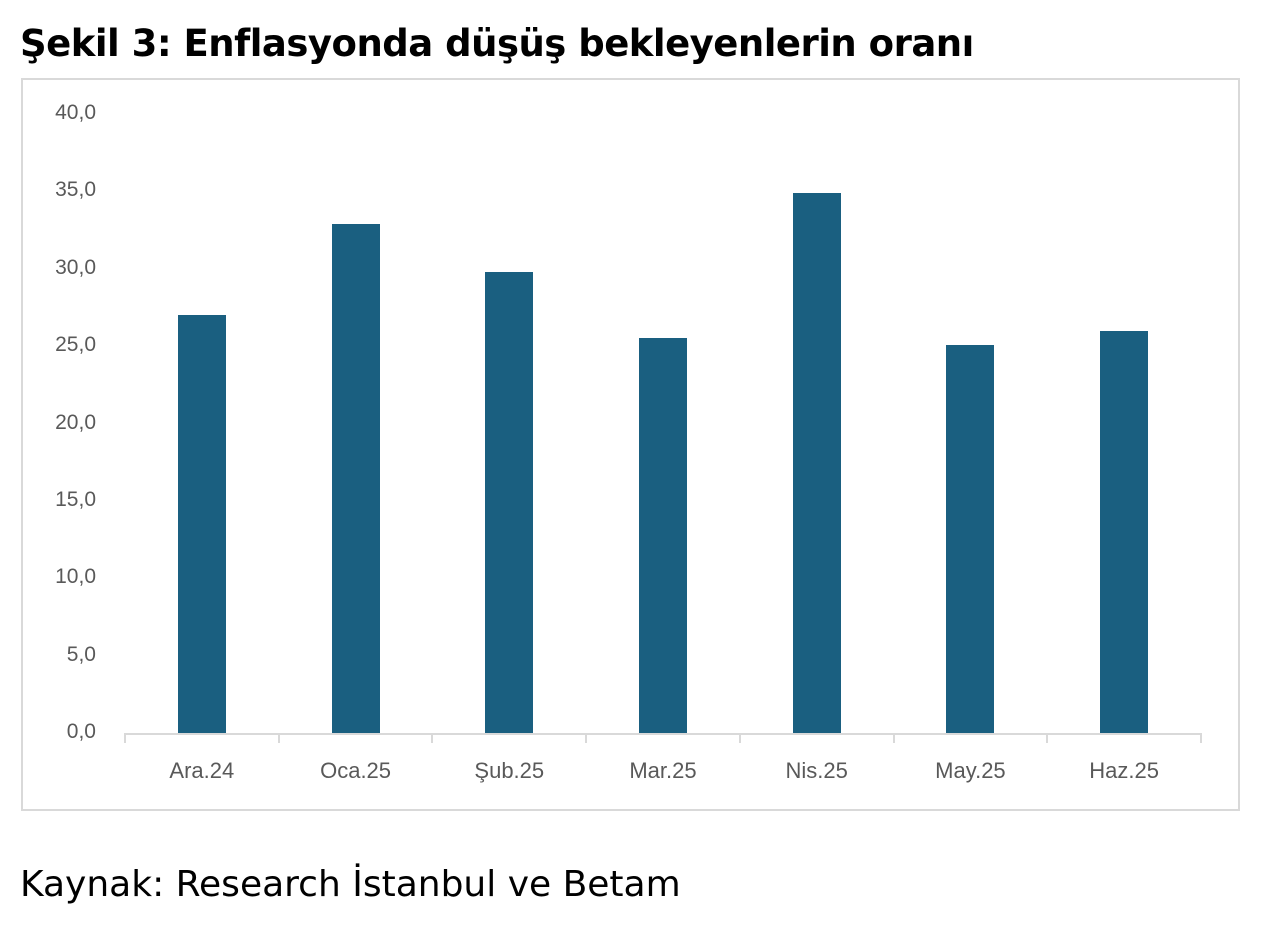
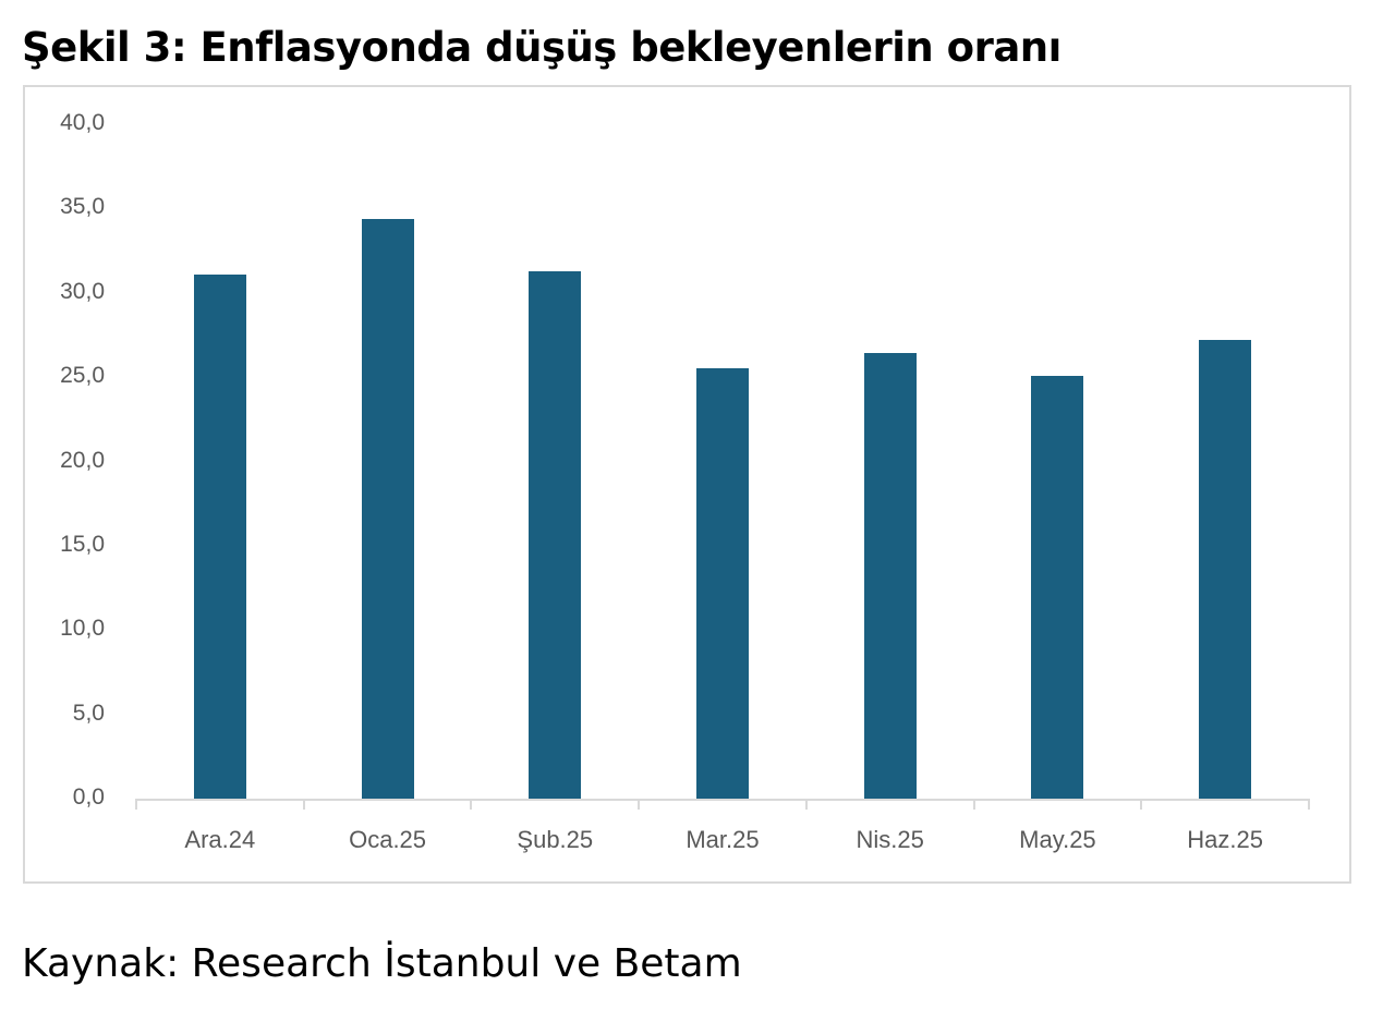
Ara.24: 27,0 -> 31,1
Oca.25: 32,9 -> 34,4
Şub.25: 29,8 -> 31,3
Nis.25: 34,9 -> 26,4
Haz.25: 26,0 -> 27,2
